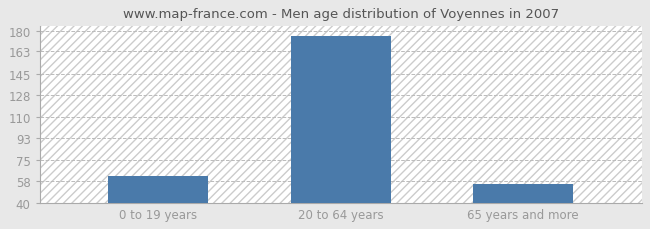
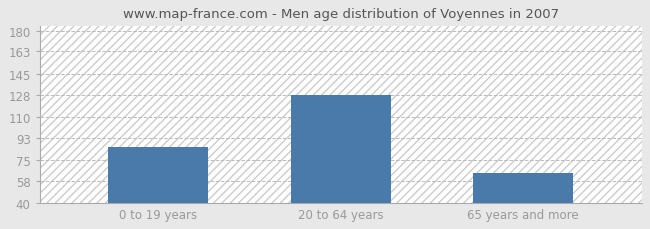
0 to 19 years: 62 -> 85
20 to 64 years: 176 -> 128
65 years and more: 55 -> 64
